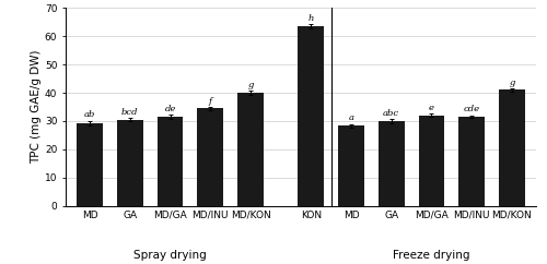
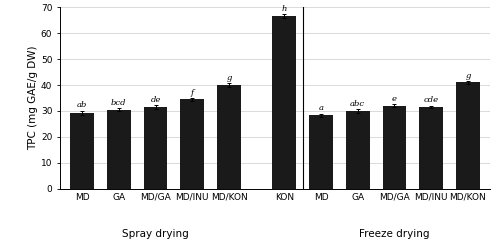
KON: 63.5 -> 66.5
